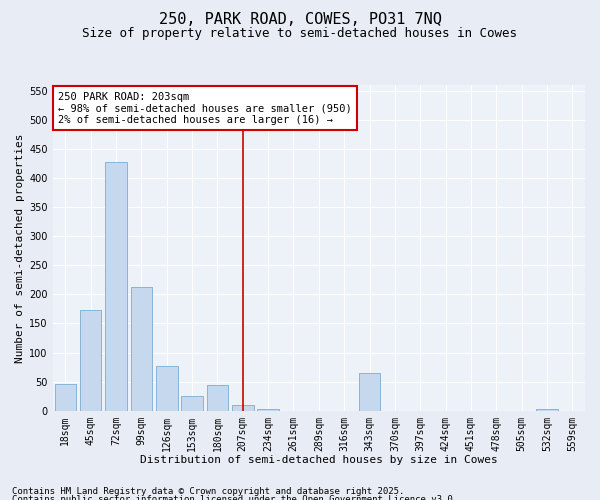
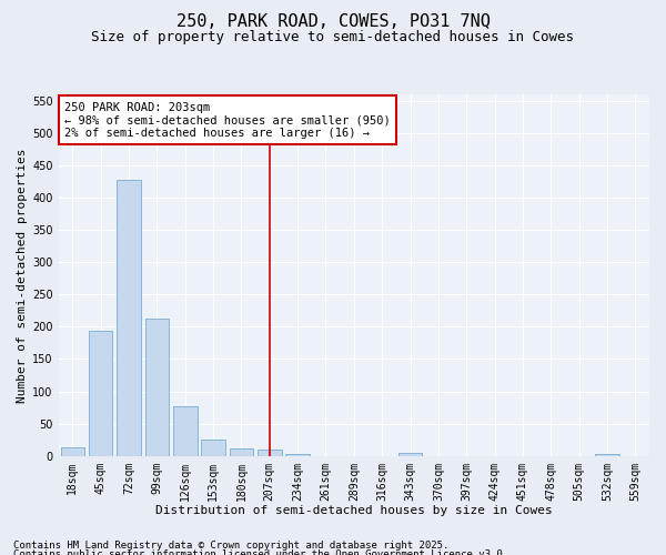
18sqm: 46 -> 13
45sqm: 174 -> 194
180sqm: 44 -> 12
343sqm: 64 -> 4
